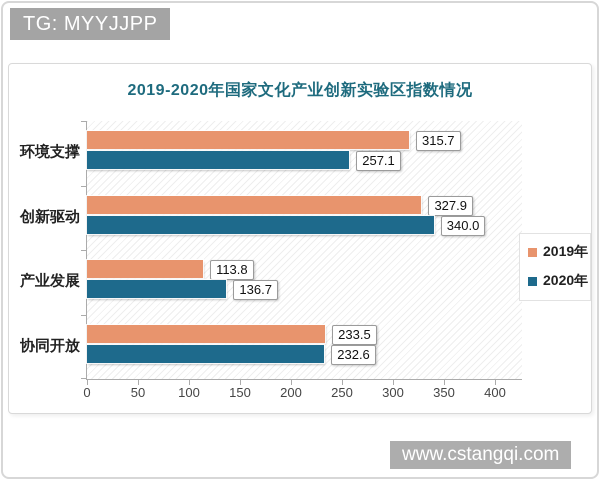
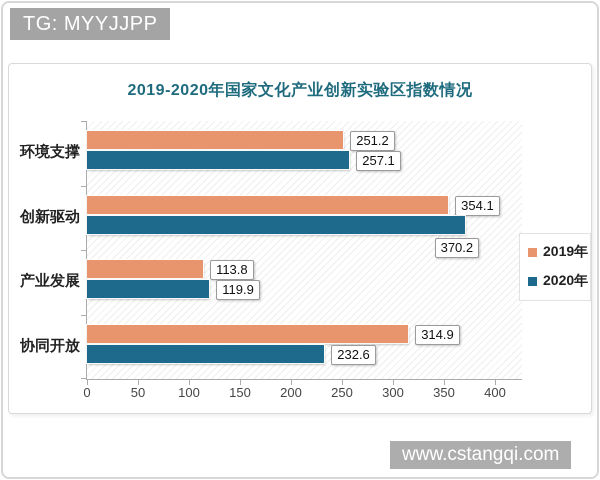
2019年/环境支撑: 315.7 -> 251.2
2019年/创新驱动: 327.9 -> 354.1
2020年/创新驱动: 340.0 -> 370.2
2020年/产业发展: 136.7 -> 119.9
2019年/协同开放: 233.5 -> 314.9
